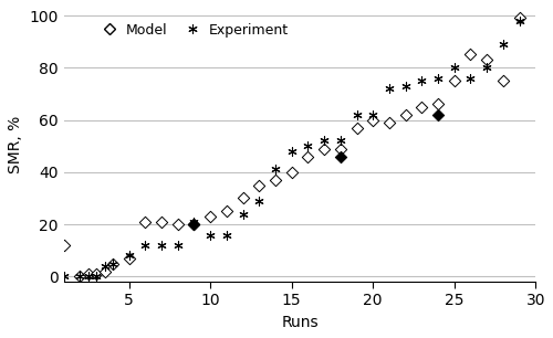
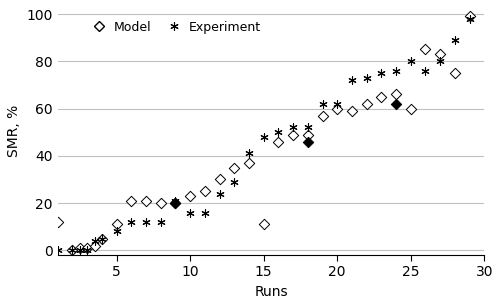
Model/5: 7 -> 11
Model/15: 40 -> 11
Model/25: 75 -> 60
